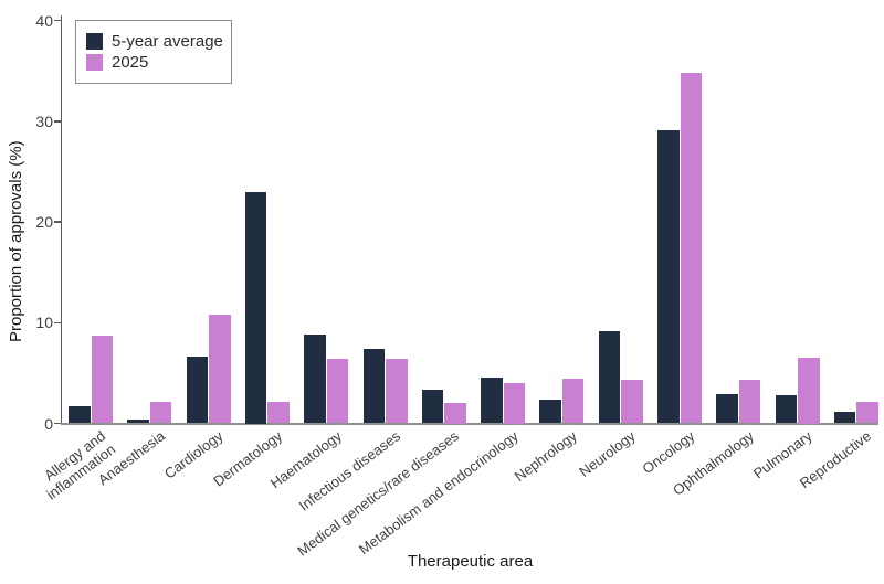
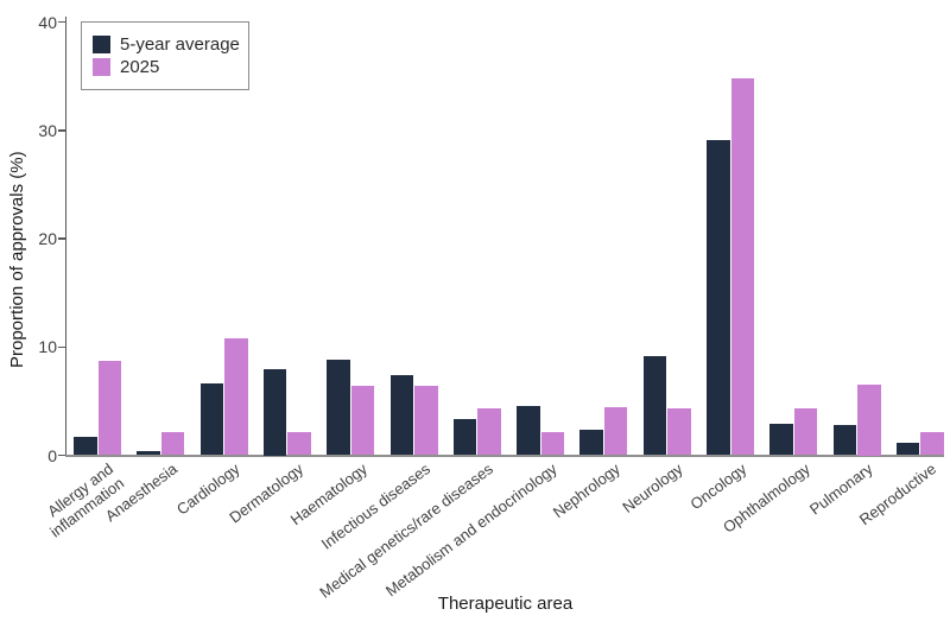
5-year average/Dermatology: 23 -> 8
2025/Medical genetics/rare diseases: 2 -> 4
2025/Metabolism and endocrinology: 4 -> 2
